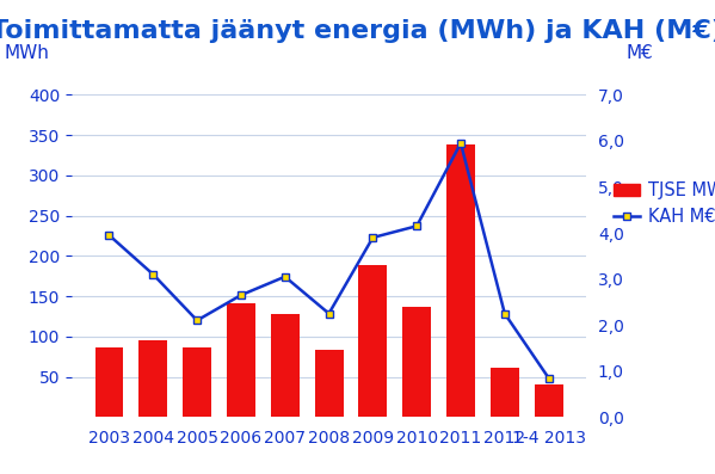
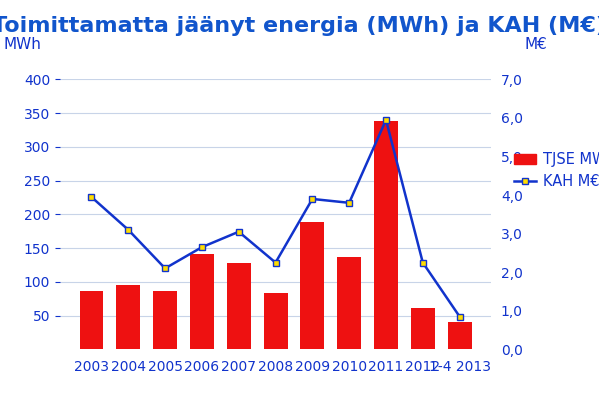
KAH M€/2010: 4,15 -> 3,80
